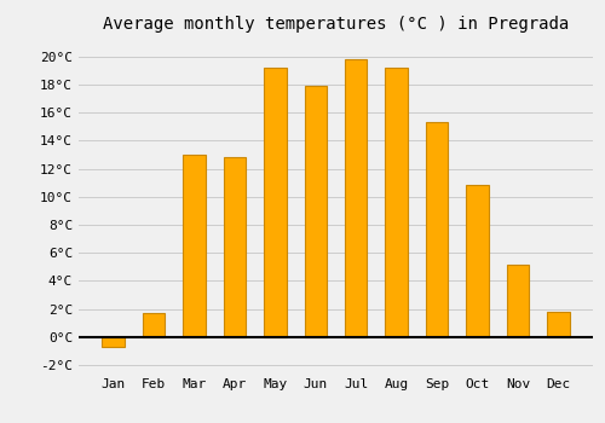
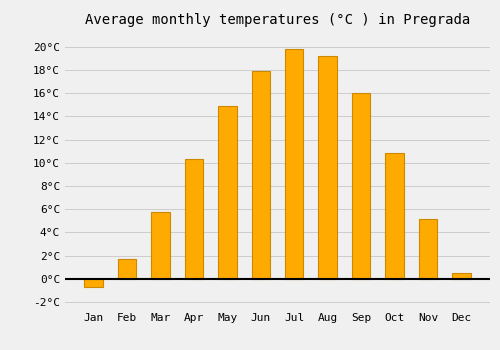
Mar: 13.0°C -> 5.8°C
Apr: 12.8°C -> 10.3°C
May: 19.2°C -> 14.9°C
Sep: 15.3°C -> 16.0°C
Dec: 1.8°C -> 0.5°C
